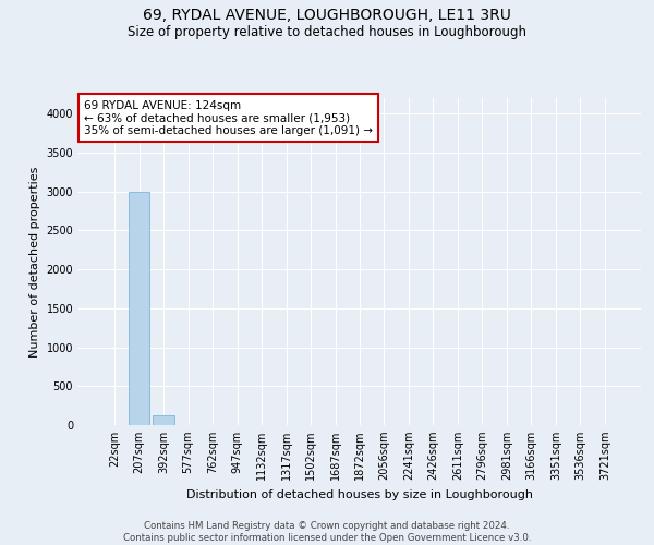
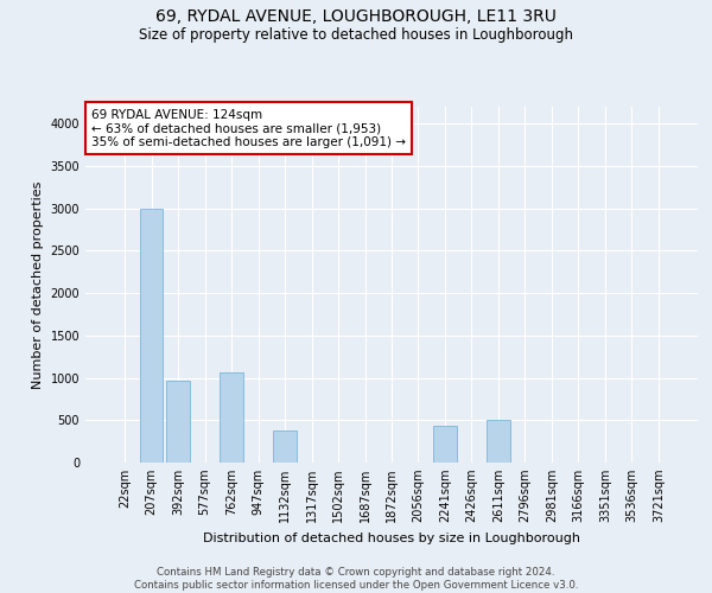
392sqm: 120 -> 960
762sqm: 0 -> 1060
1132sqm: 0 -> 380
2241sqm: 0 -> 440
2611sqm: 0 -> 500
